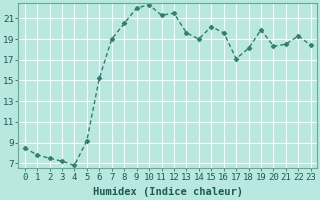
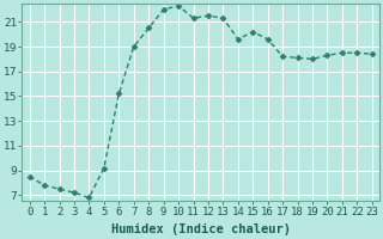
13: 19.6 -> 21.3
14: 19.0 -> 19.6
17: 17.1 -> 18.2
19: 19.9 -> 18.0
22: 19.3 -> 18.5
